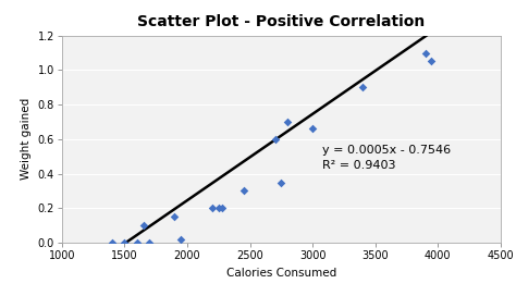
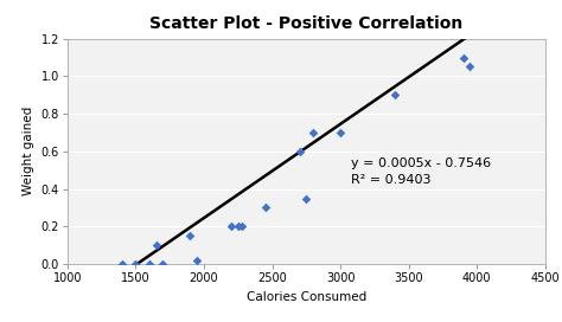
3000: 0.66 -> 0.70
